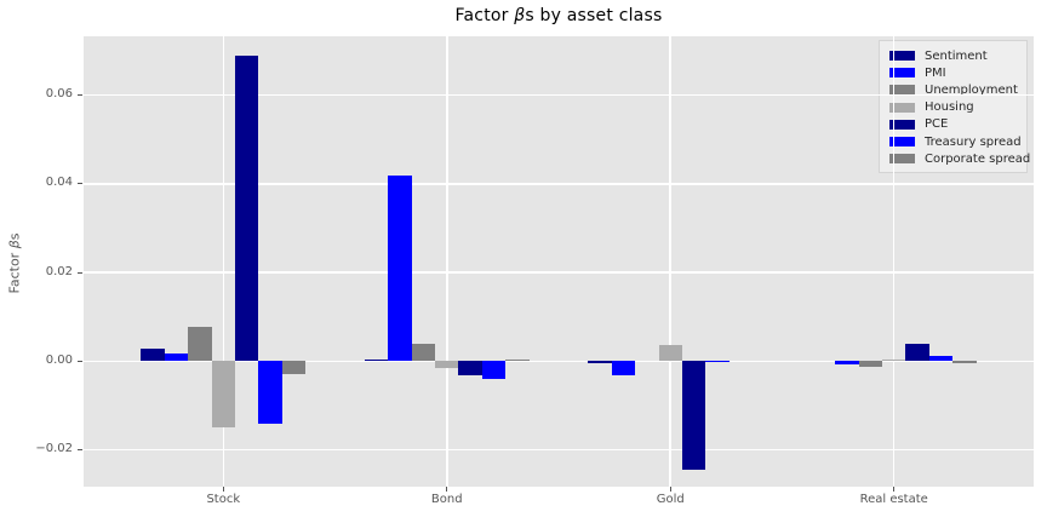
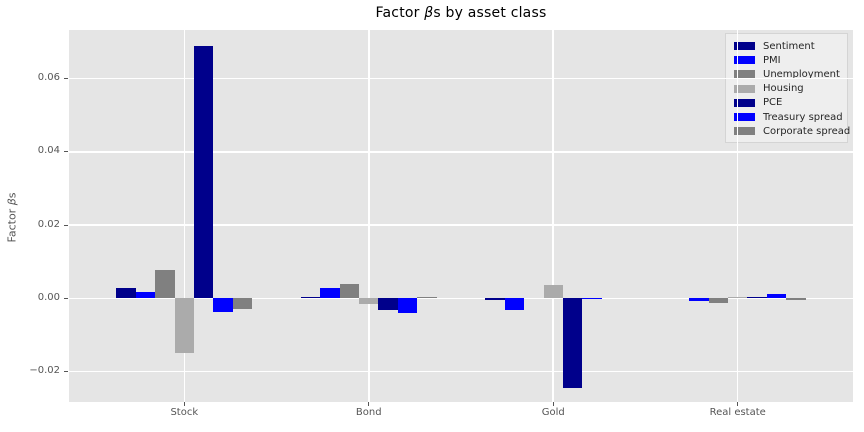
Treasury spread/Stock: -0.014 -> -0.004
PMI/Bond: 0.042 -> 0.003
PCE/Real estate: 0.004 -> 0.001
